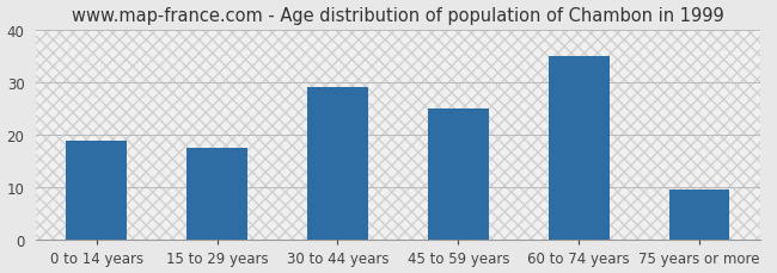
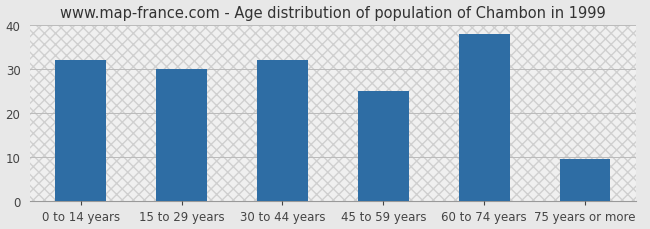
0 to 14 years: 19.0 -> 32.0
15 to 29 years: 17.5 -> 30.0
30 to 44 years: 29.0 -> 32.0
60 to 74 years: 35.0 -> 38.0
